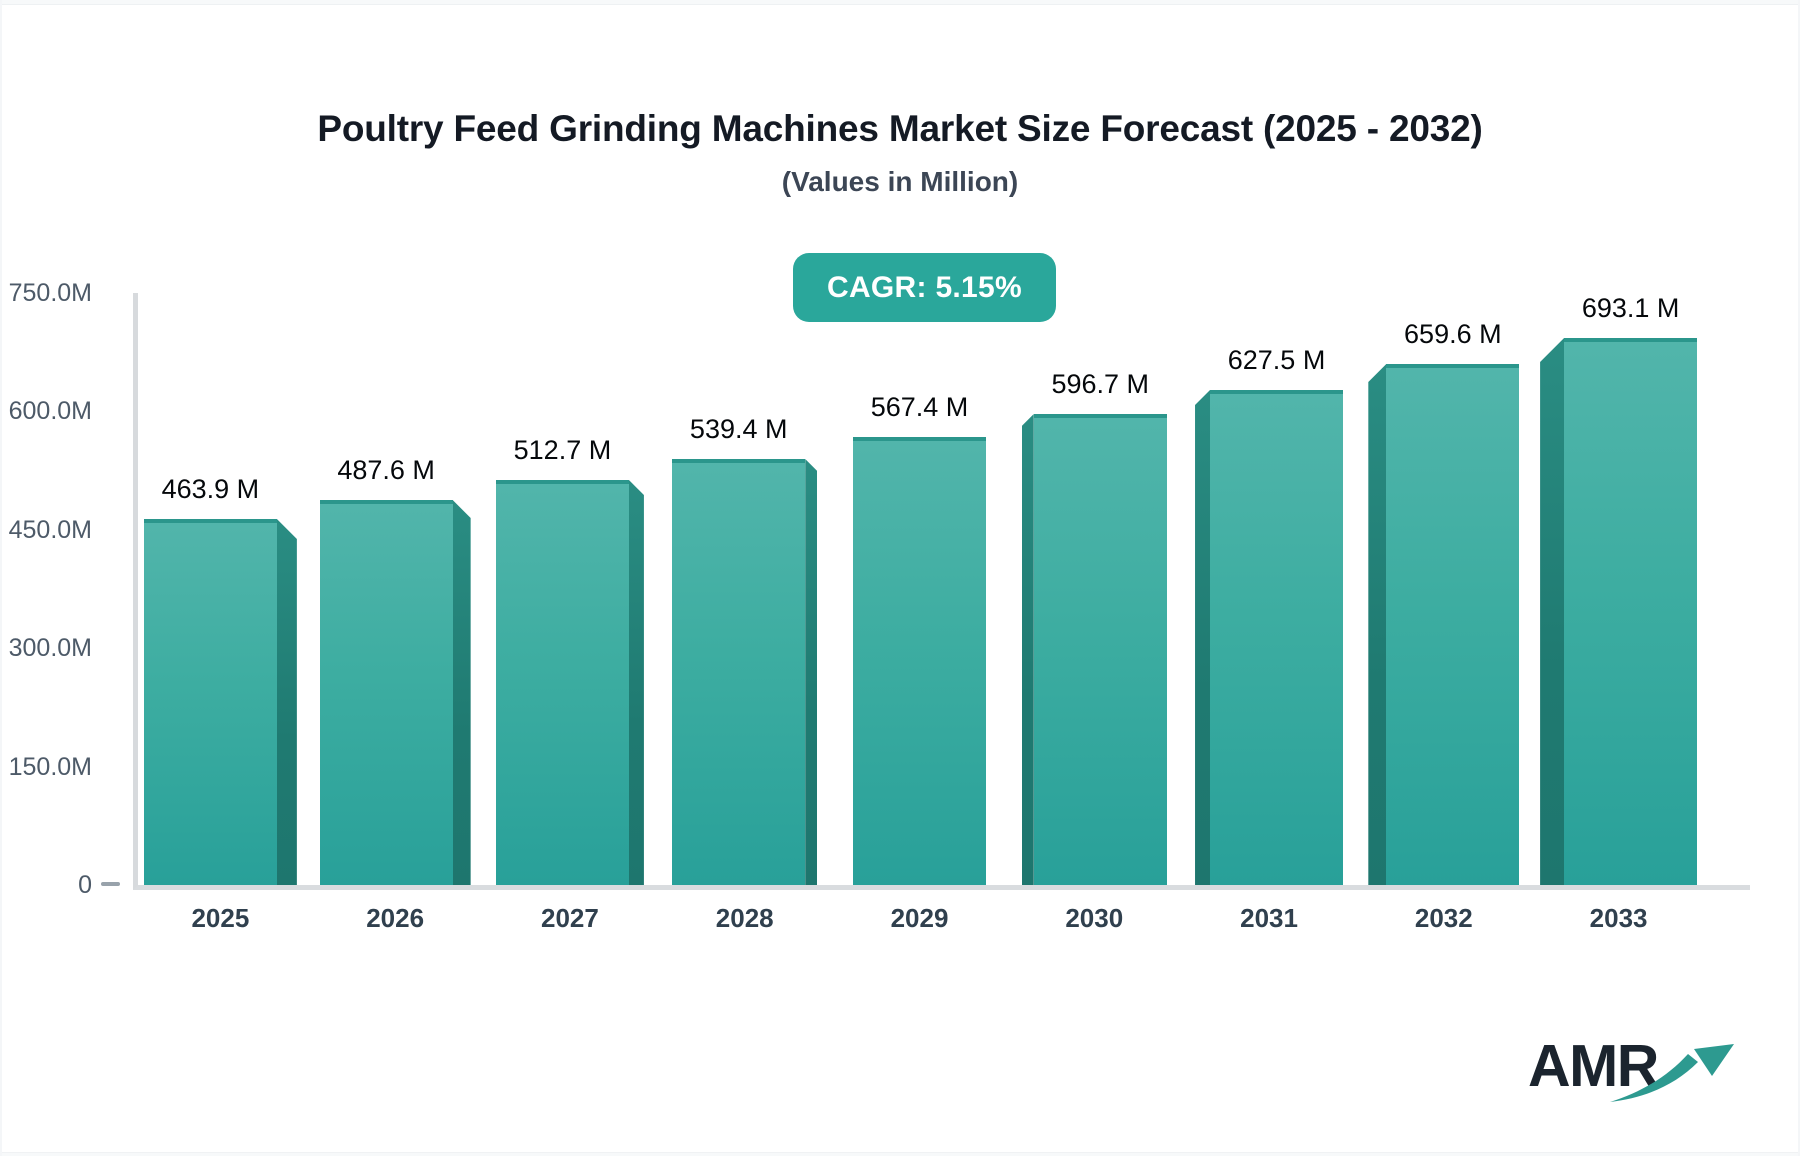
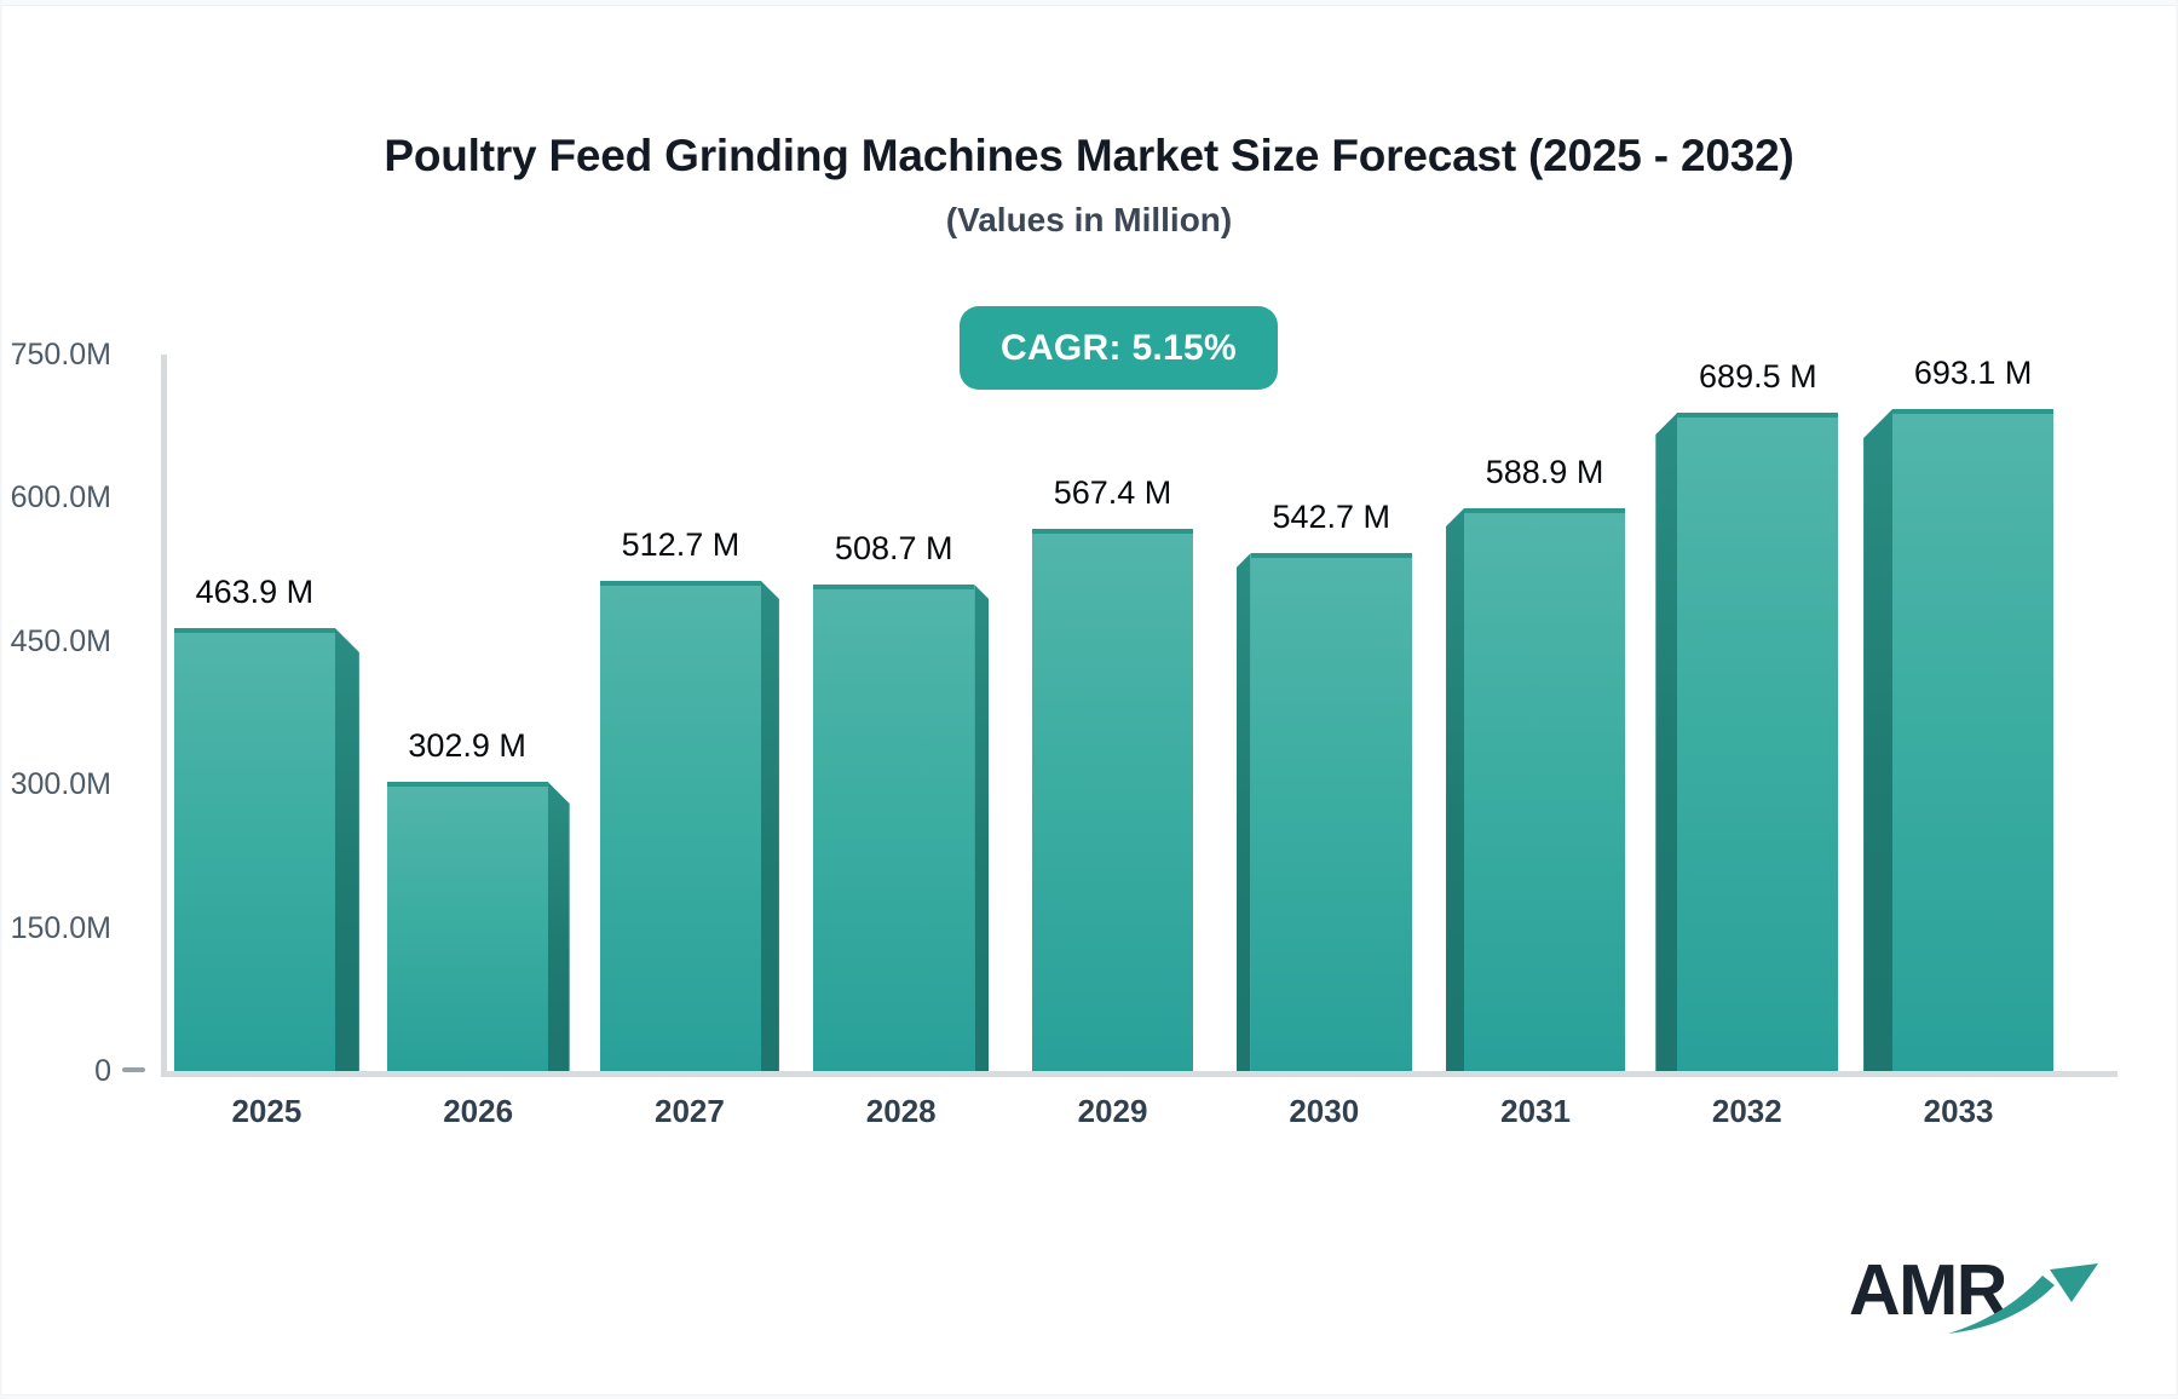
2026: 487.6 -> 302.9
2028: 539.4 -> 508.7
2030: 596.7 -> 542.7
2031: 627.5 -> 588.9
2032: 659.6 -> 689.5
